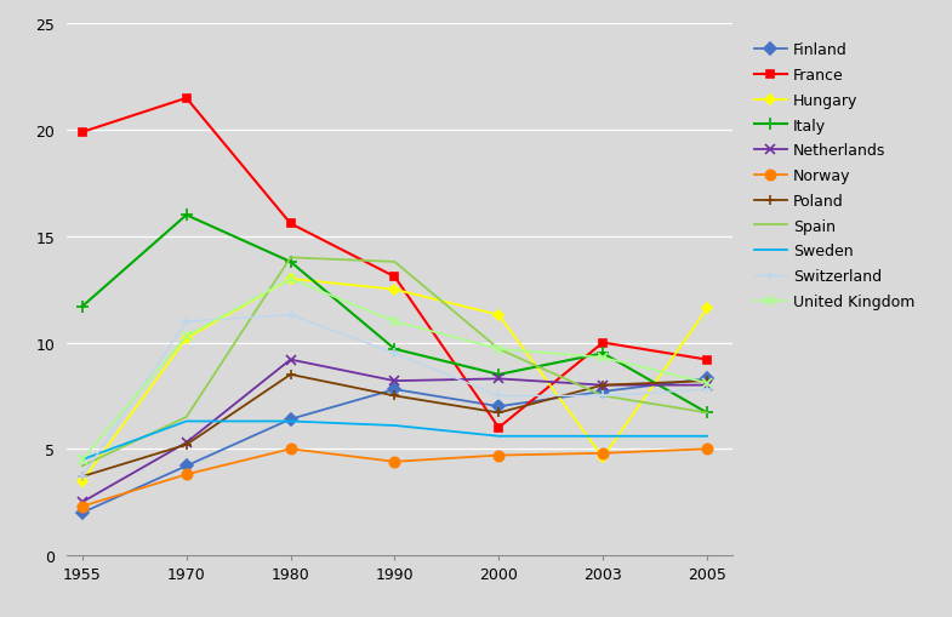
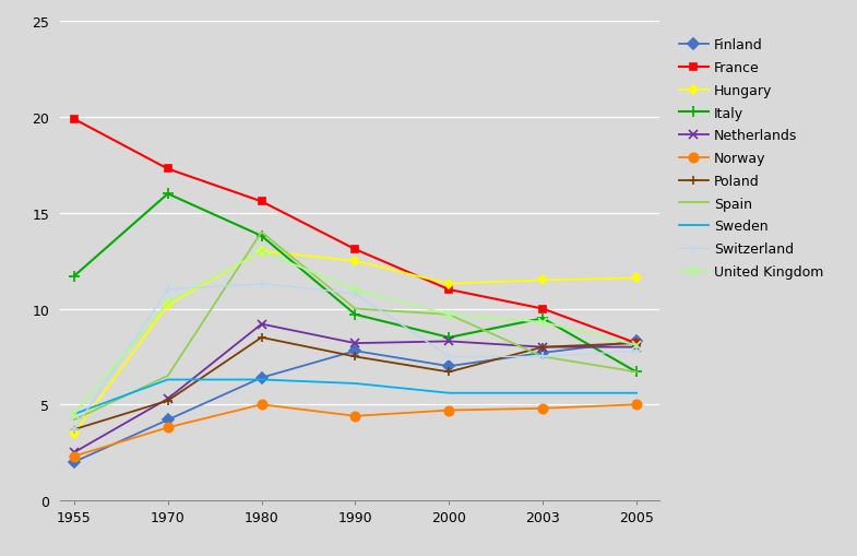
France/1970: 21.5 -> 17.3
Spain/1990: 13.8 -> 10.0
Switzerland/1990: 9.5 -> 10.8
France/2000: 6.0 -> 11.0
Hungary/2003: 4.6 -> 11.5
France/2005: 9.2 -> 8.2
